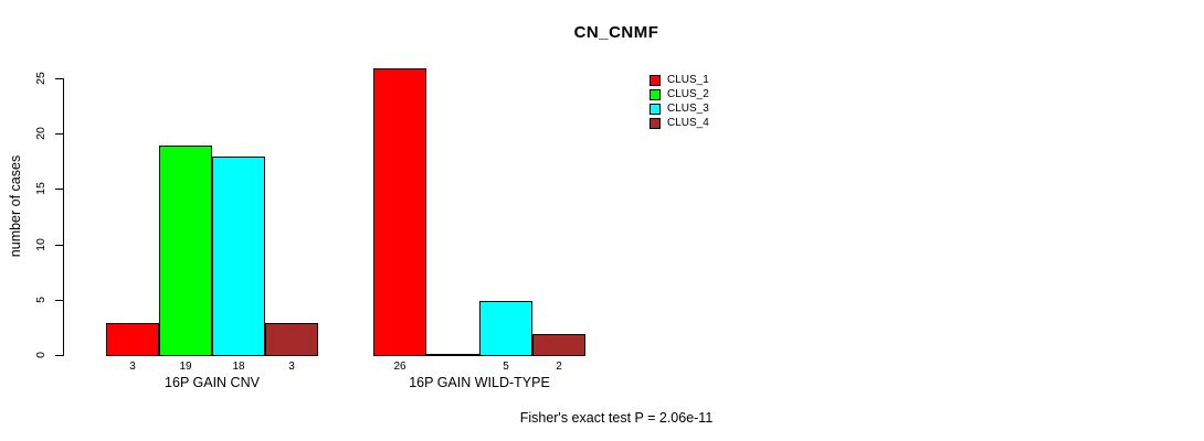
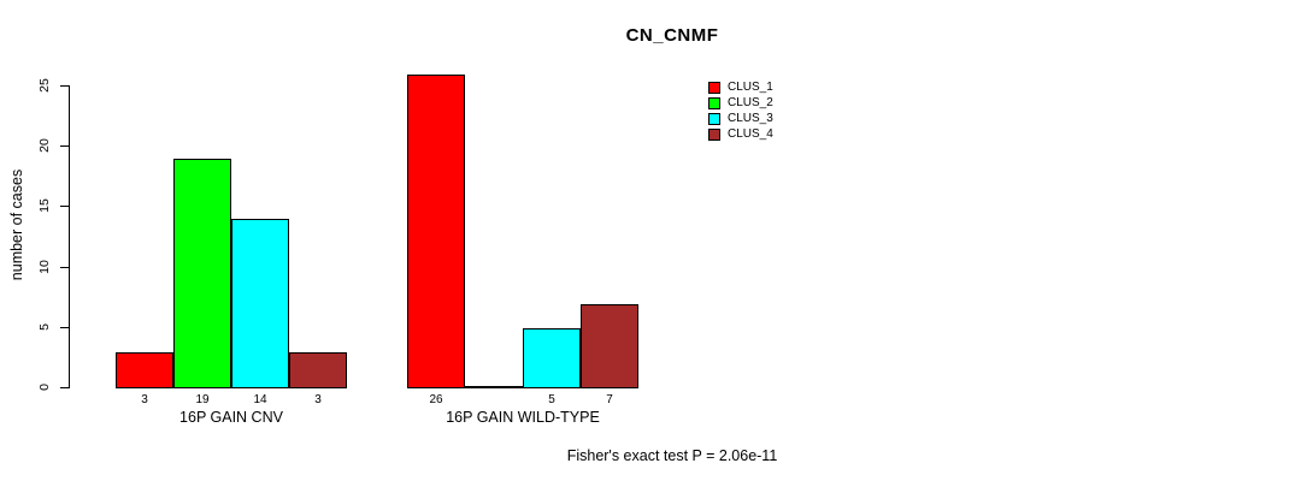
CLUS_3/16P GAIN CNV: 18 -> 14
CLUS_4/16P GAIN WILD-TYPE: 2 -> 7
